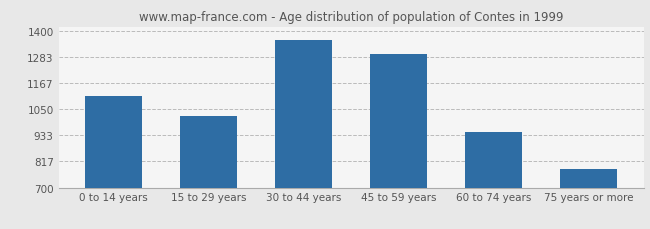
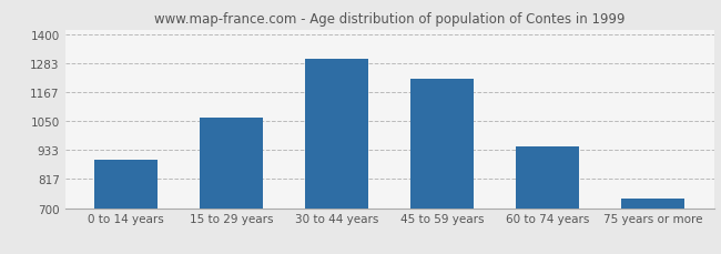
0 to 14 years: 1108 -> 895
15 to 29 years: 1022 -> 1065
30 to 44 years: 1360 -> 1300
45 to 59 years: 1298 -> 1220
75 years or more: 785 -> 740
